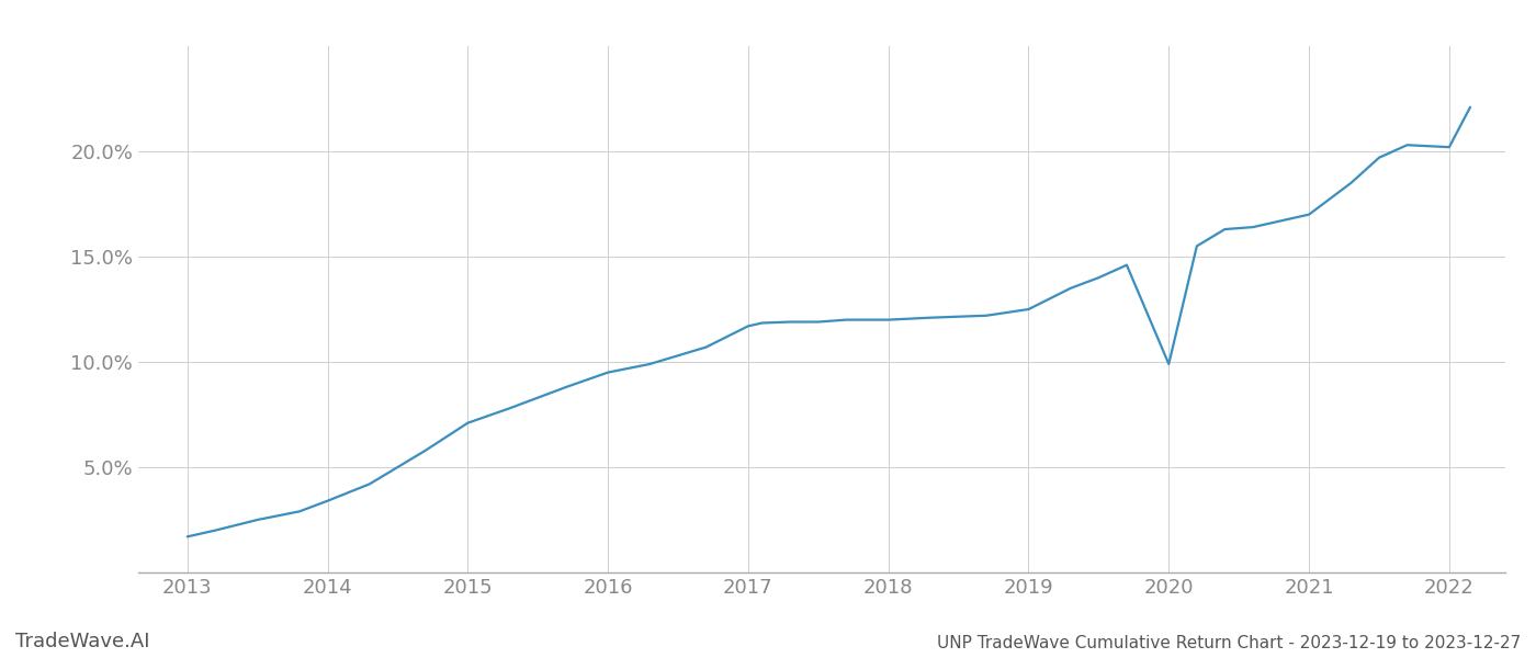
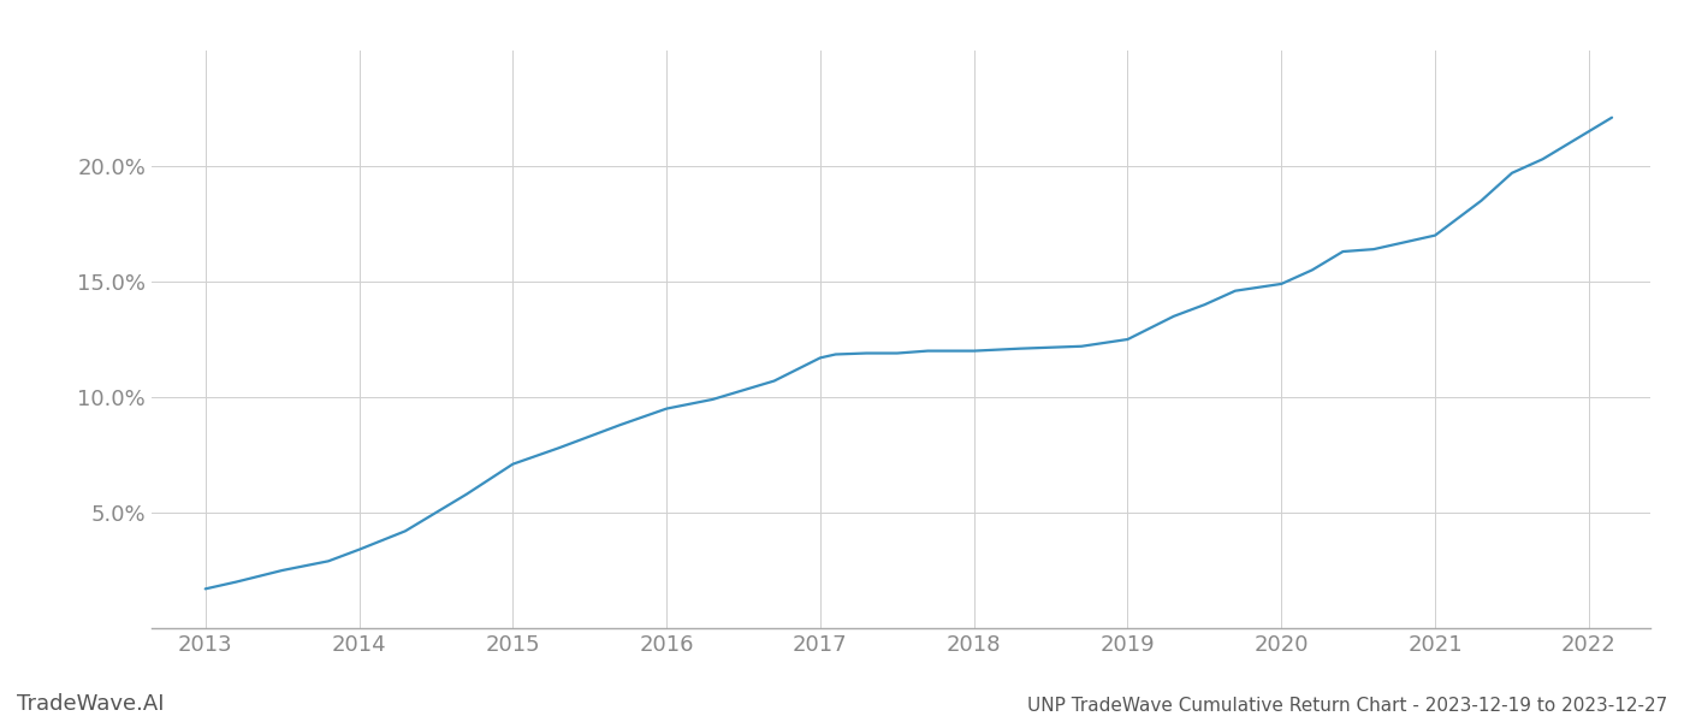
2020: 9.9% -> 14.9%
2022: 20.2% -> 21.5%
